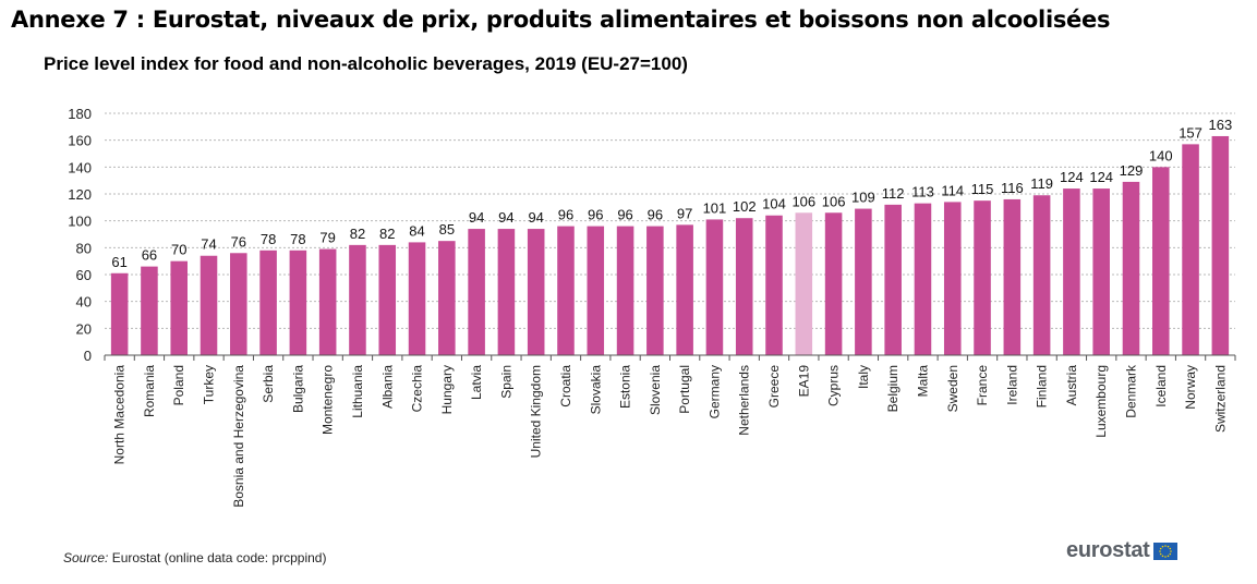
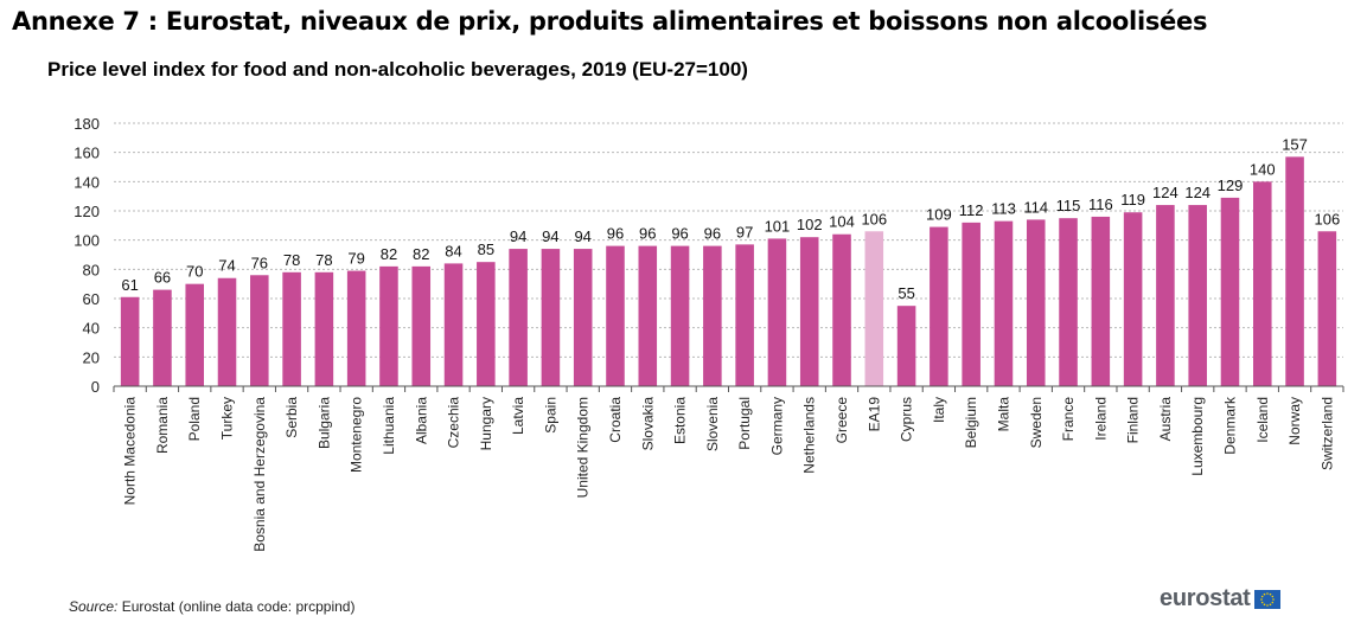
Cyprus: 106 -> 55
Switzerland: 163 -> 106
